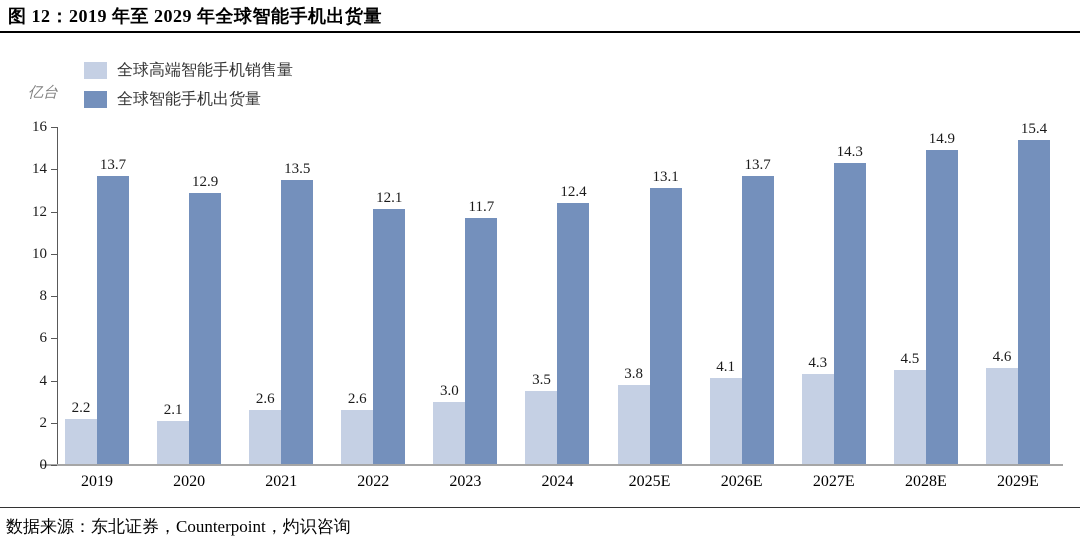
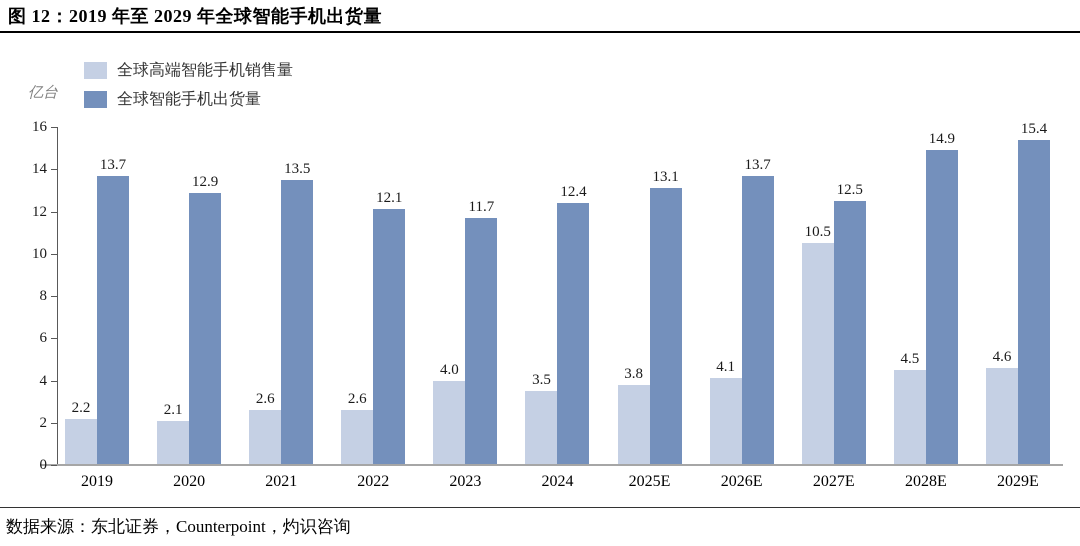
全球高端智能手机销售量/2023: 3.0 -> 4.0
全球高端智能手机销售量/2027E: 4.3 -> 10.5
全球智能手机出货量/2027E: 14.3 -> 12.5
